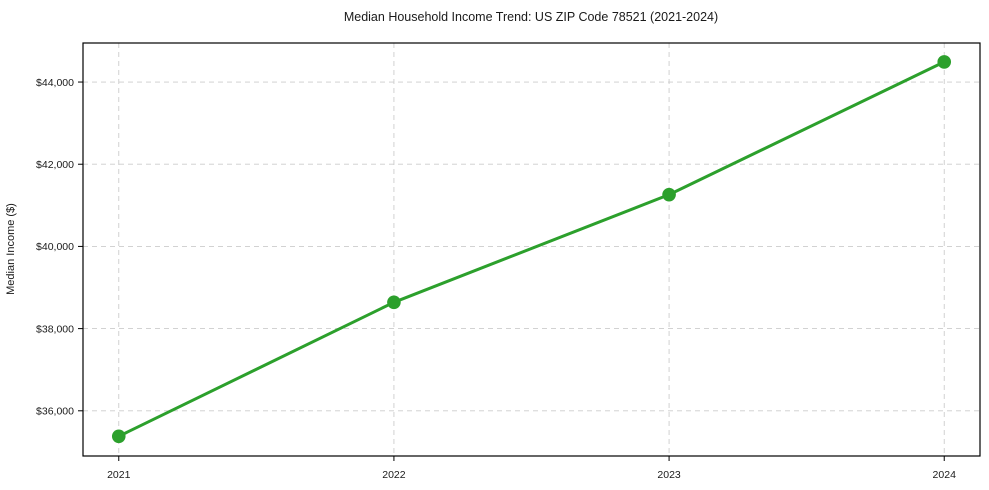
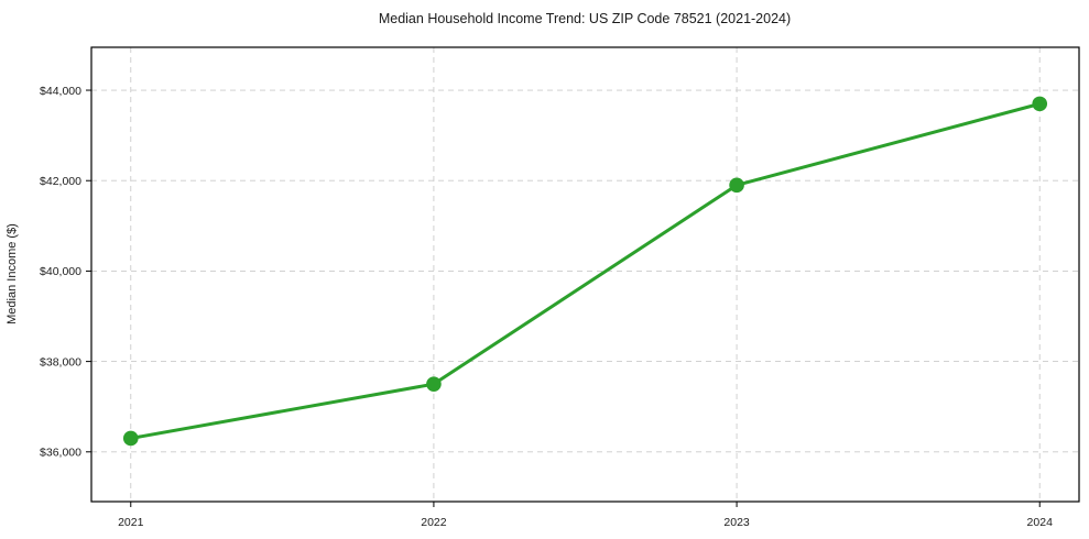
2021: $35400 -> $36300
2022: $38600 -> $37500
2023: $41300 -> $41900
2024: $44500 -> $43700
